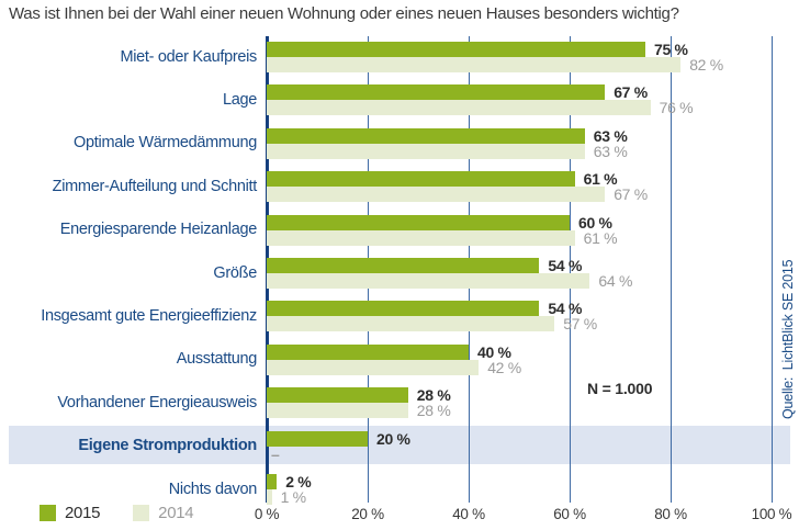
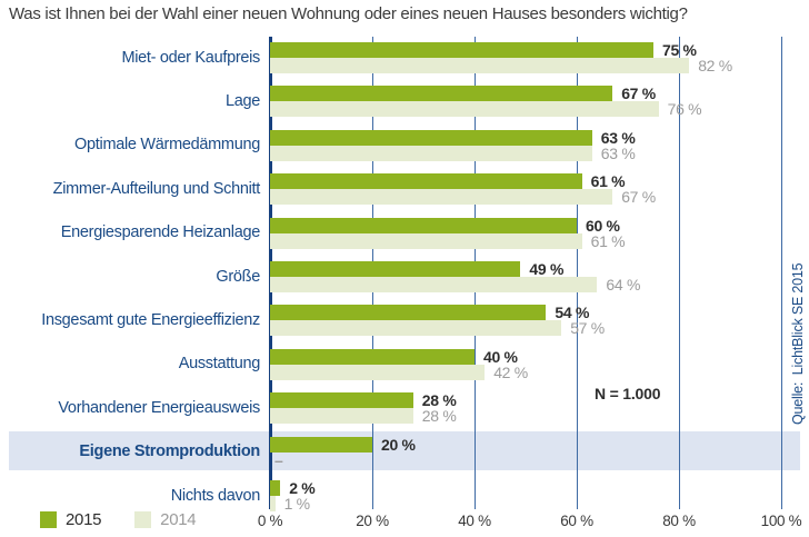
2015/Größe: 54 -> 49
